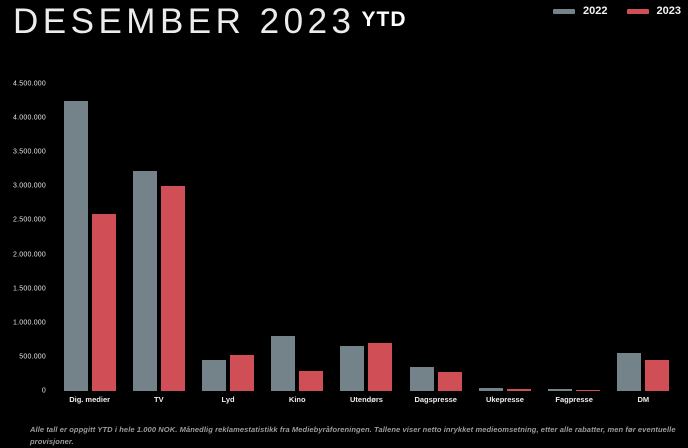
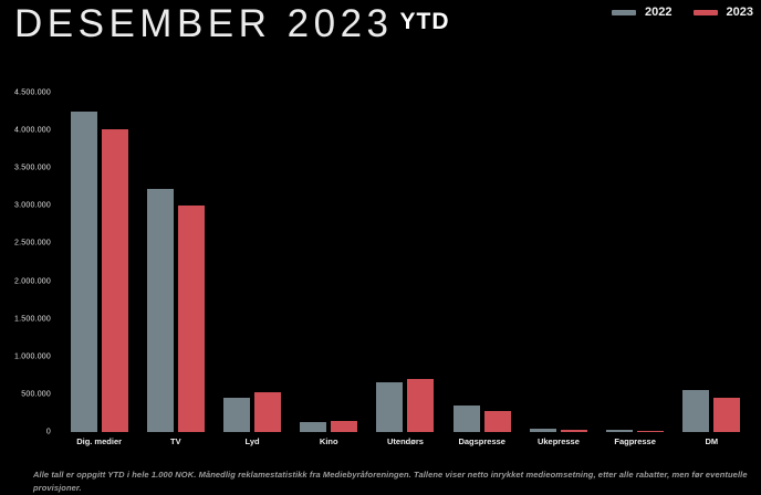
2023/Dig. medier: 2600000 -> 4000000
2022/Kino: 800000 -> 100000
2023/Kino: 300000 -> 200000
